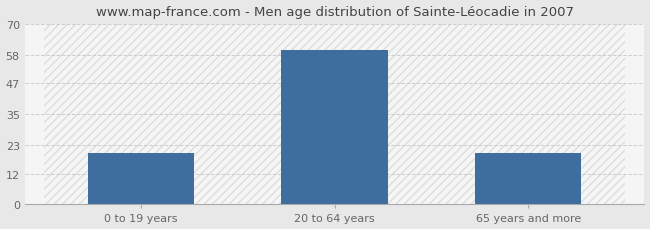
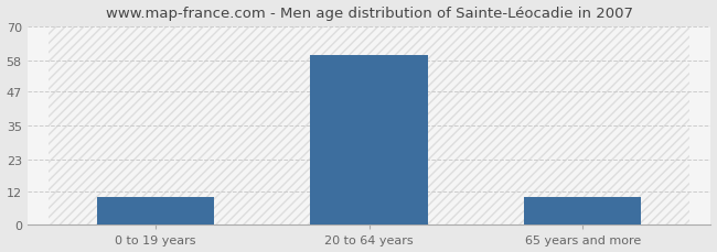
0 to 19 years: 20 -> 10
65 years and more: 20 -> 10
